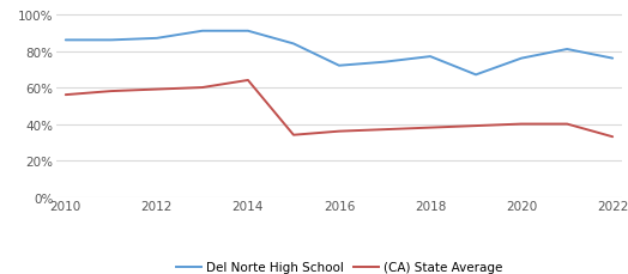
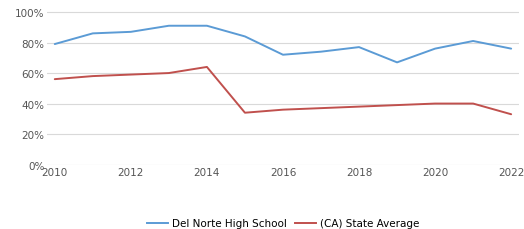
Del Norte High School/2010: 86% -> 79%
